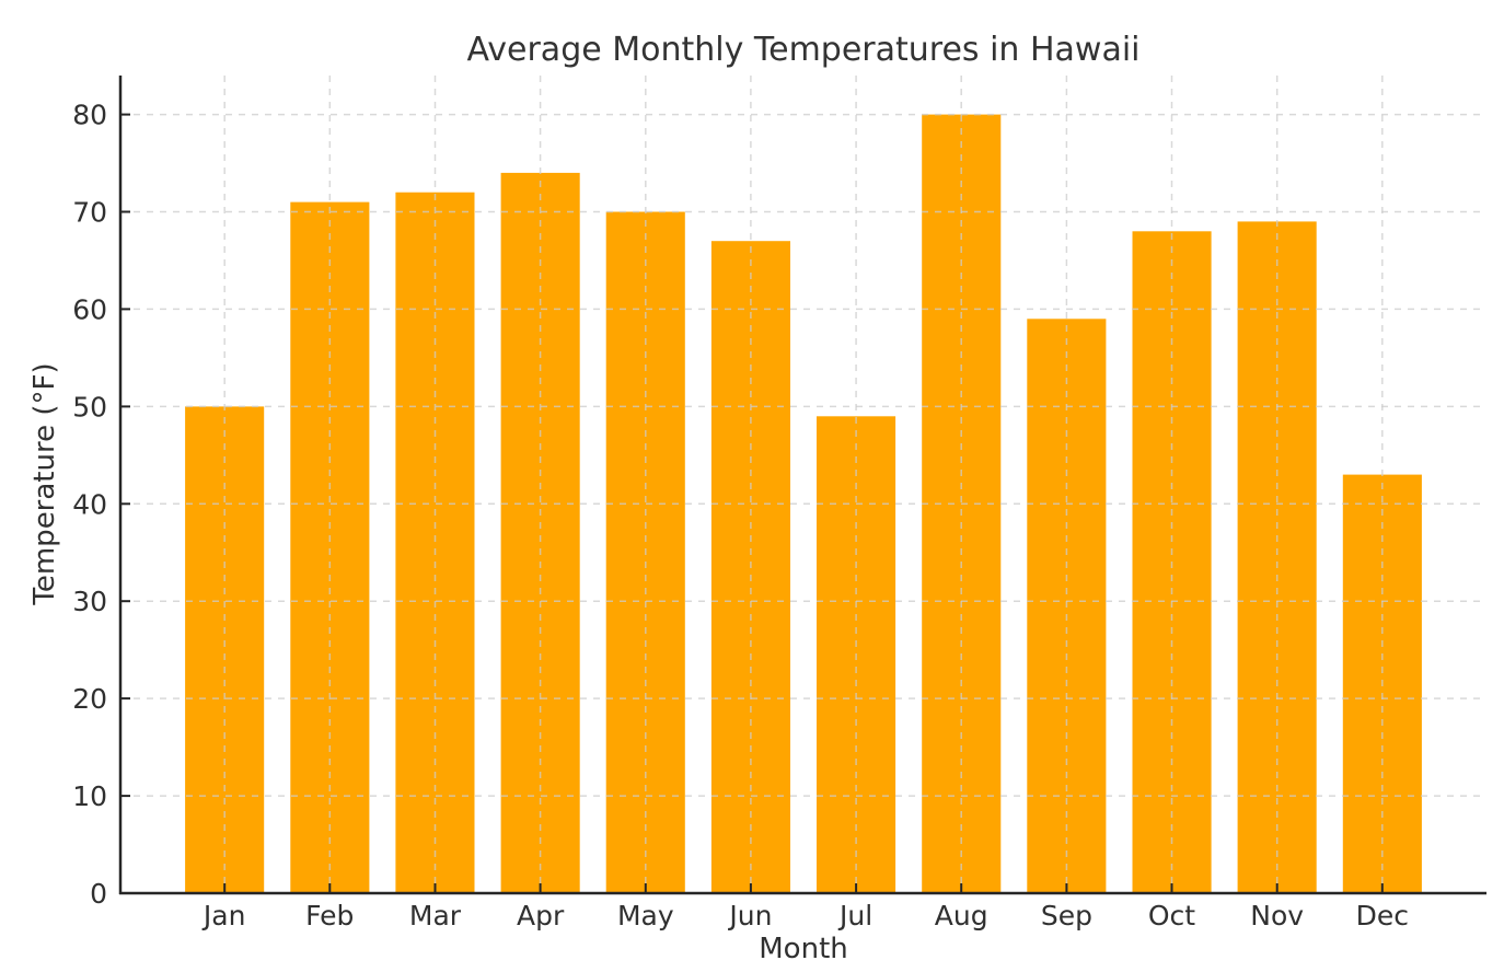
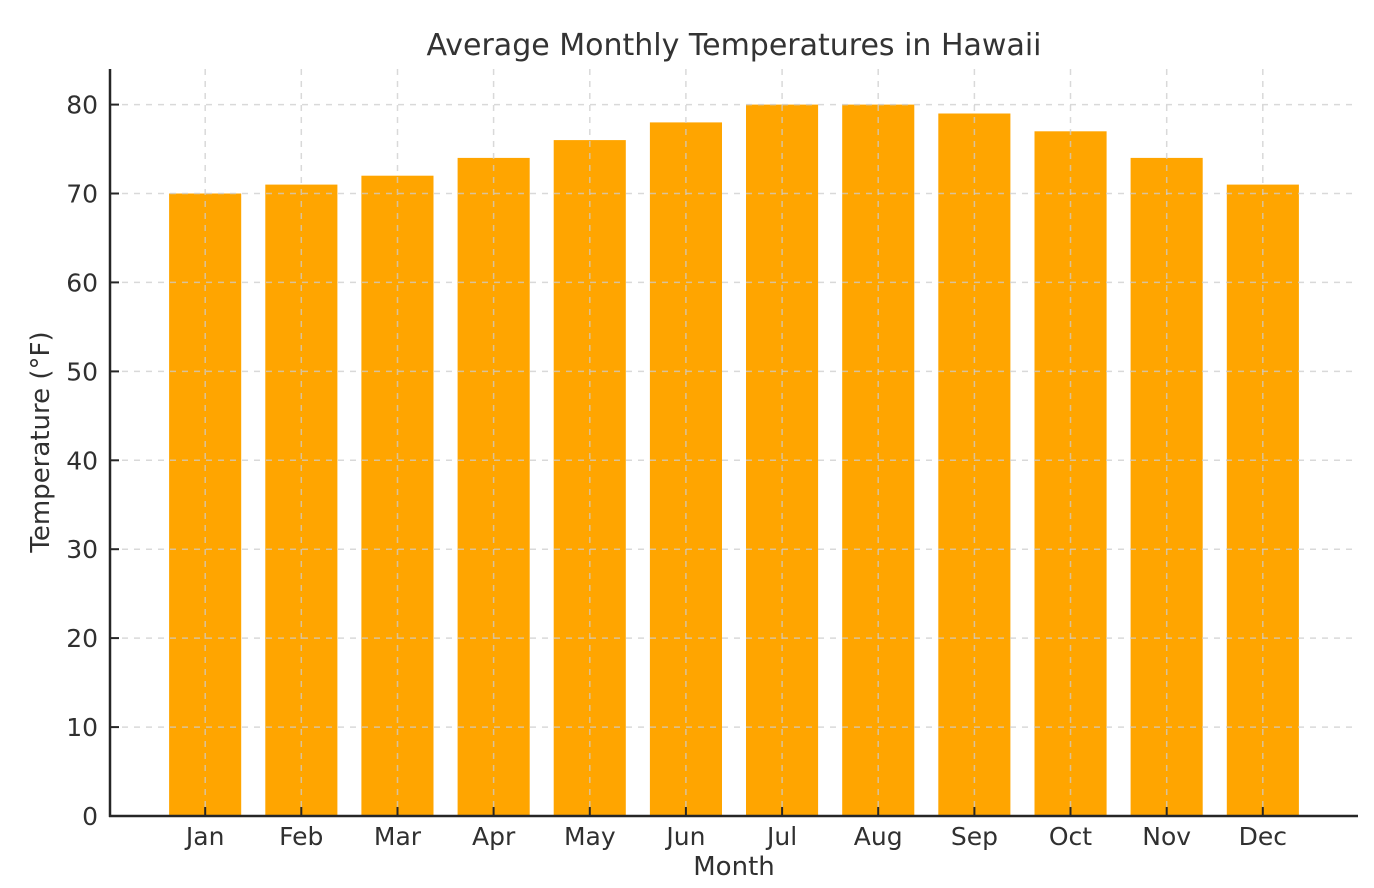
Jan: 50 -> 70
May: 70 -> 76
Jun: 67 -> 78
Jul: 49 -> 80
Sep: 59 -> 79
Oct: 68 -> 77
Nov: 69 -> 74
Dec: 43 -> 71
